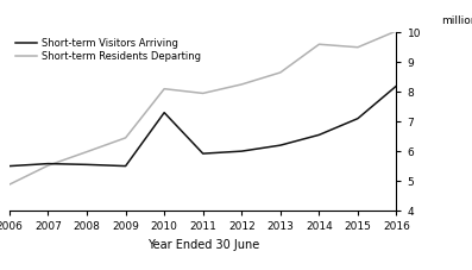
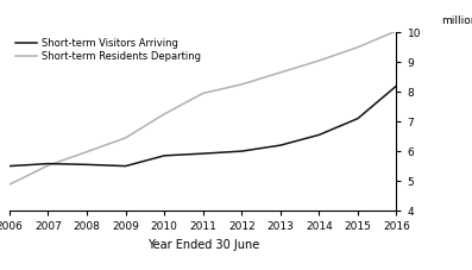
Short-term Visitors Arriving/2010: 7.30 -> 5.85
Short-term Residents Departing/2010: 8.10 -> 7.25
Short-term Residents Departing/2014: 9.60 -> 9.05
